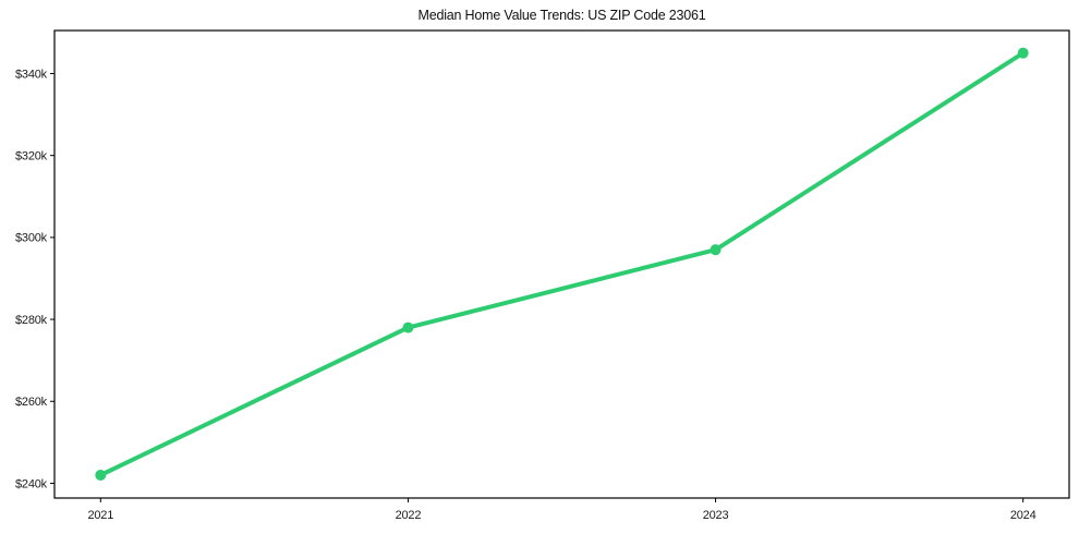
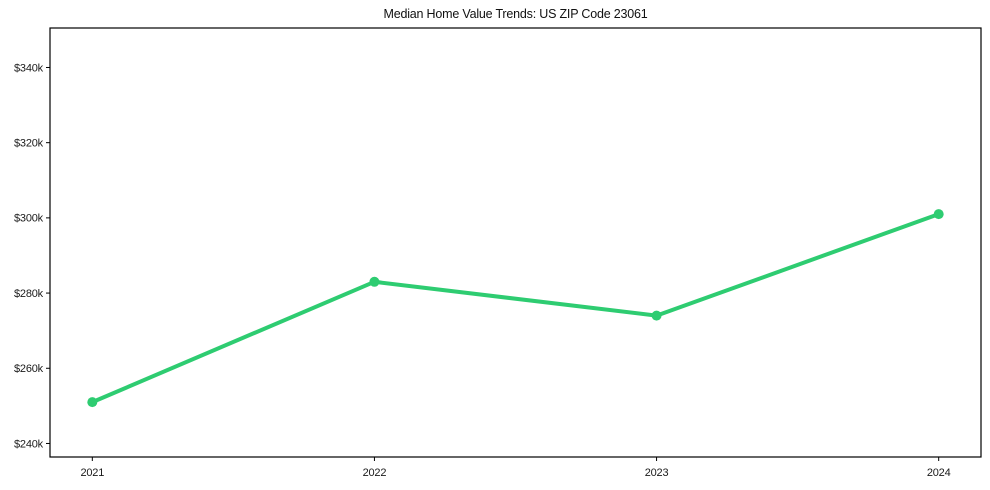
2021: $242k -> $251k
2022: $278k -> $283k
2023: $297k -> $274k
2024: $345k -> $301k
